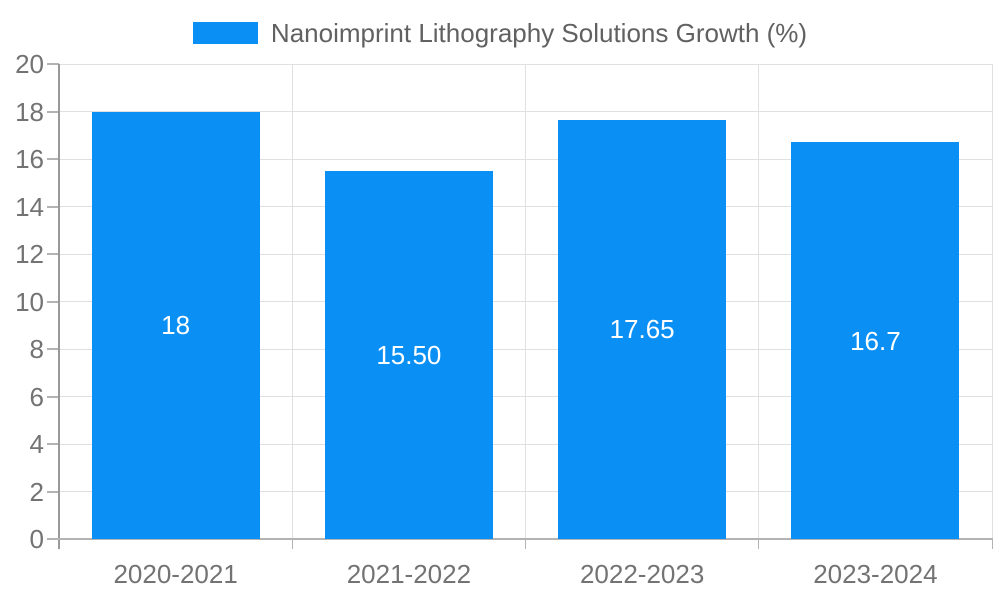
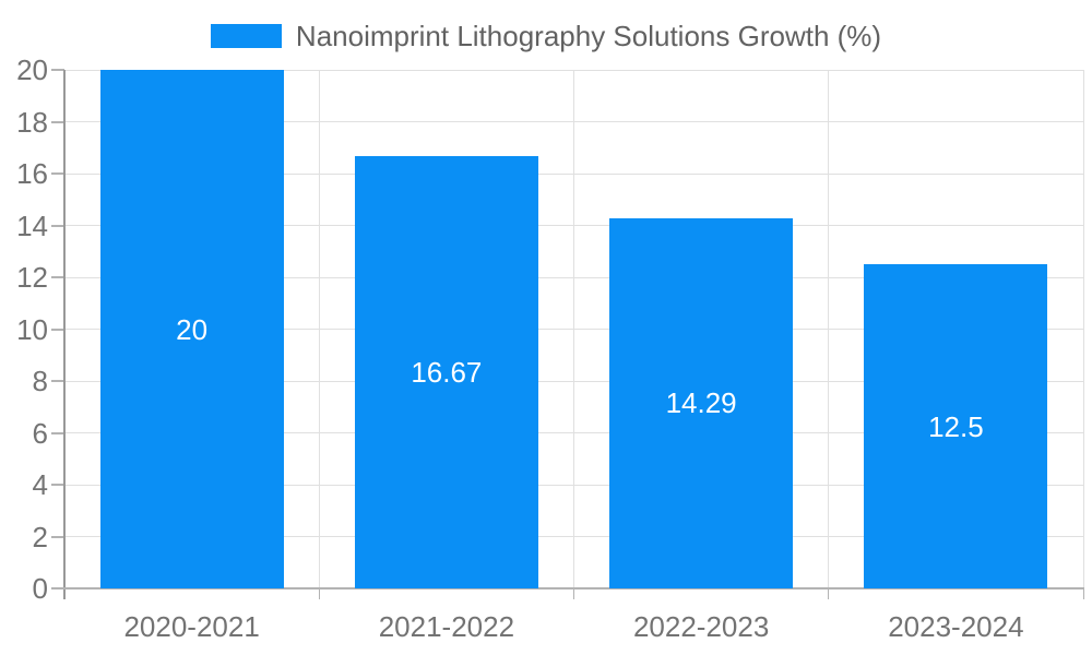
2020-2021: 18 -> 20
2021-2022: 15.50 -> 16.67
2022-2023: 17.65 -> 14.29
2023-2024: 16.7 -> 12.5
